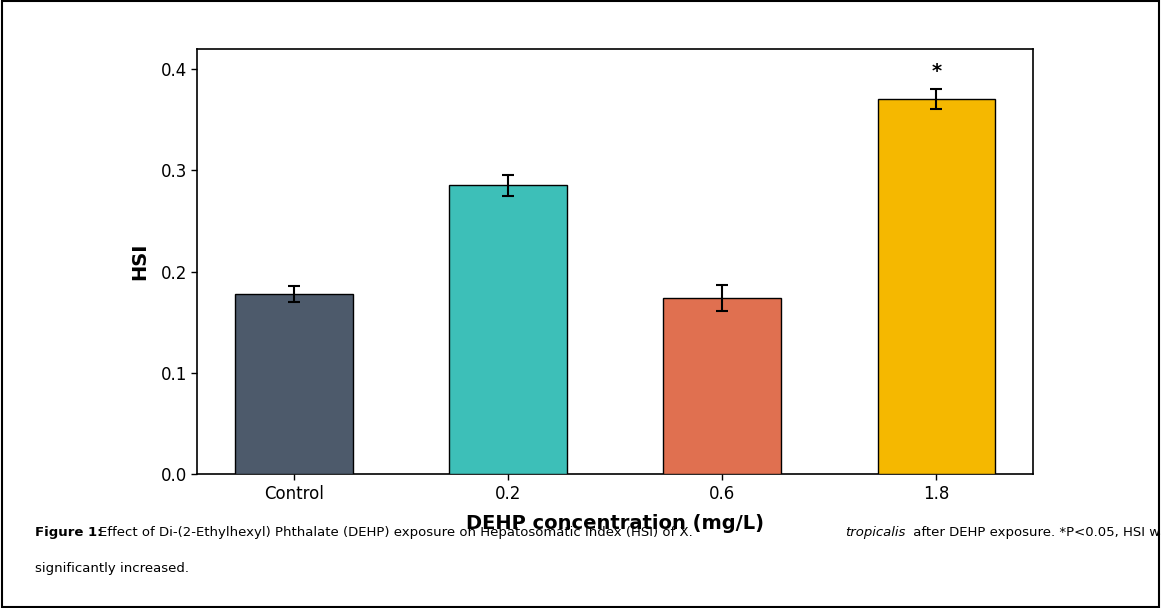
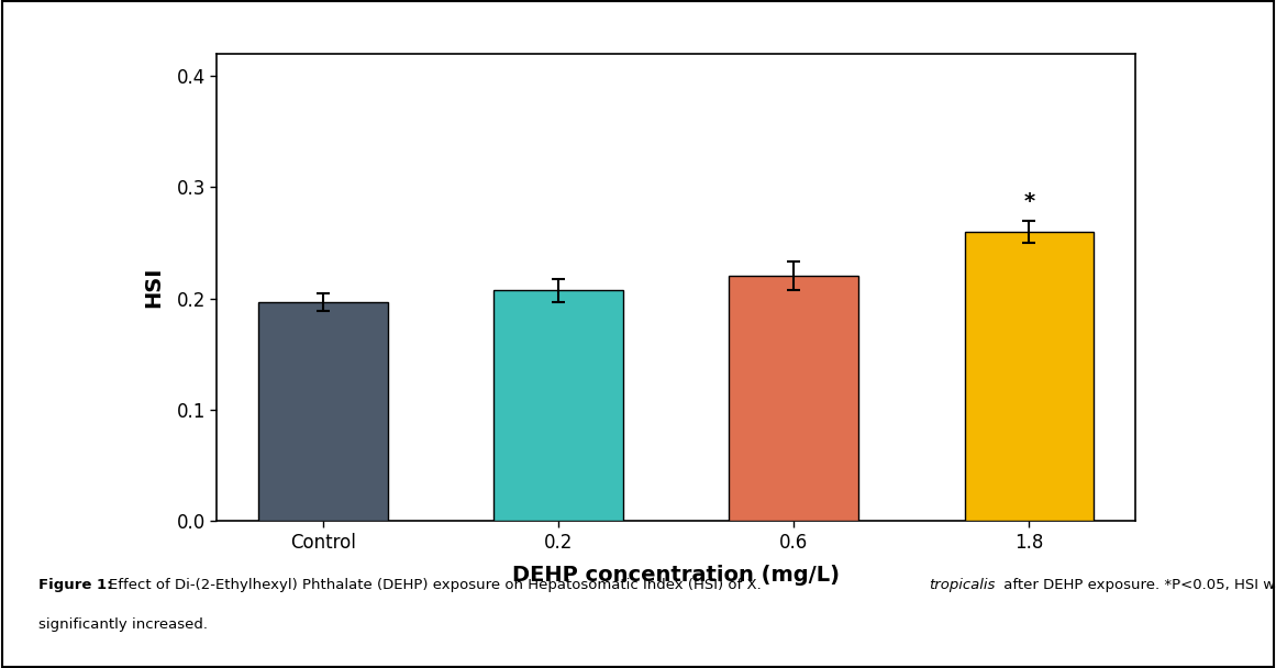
Control: 0.178 -> 0.197
0.2: 0.285 -> 0.207
0.6: 0.174 -> 0.220
1.8: 0.370 -> 0.260
